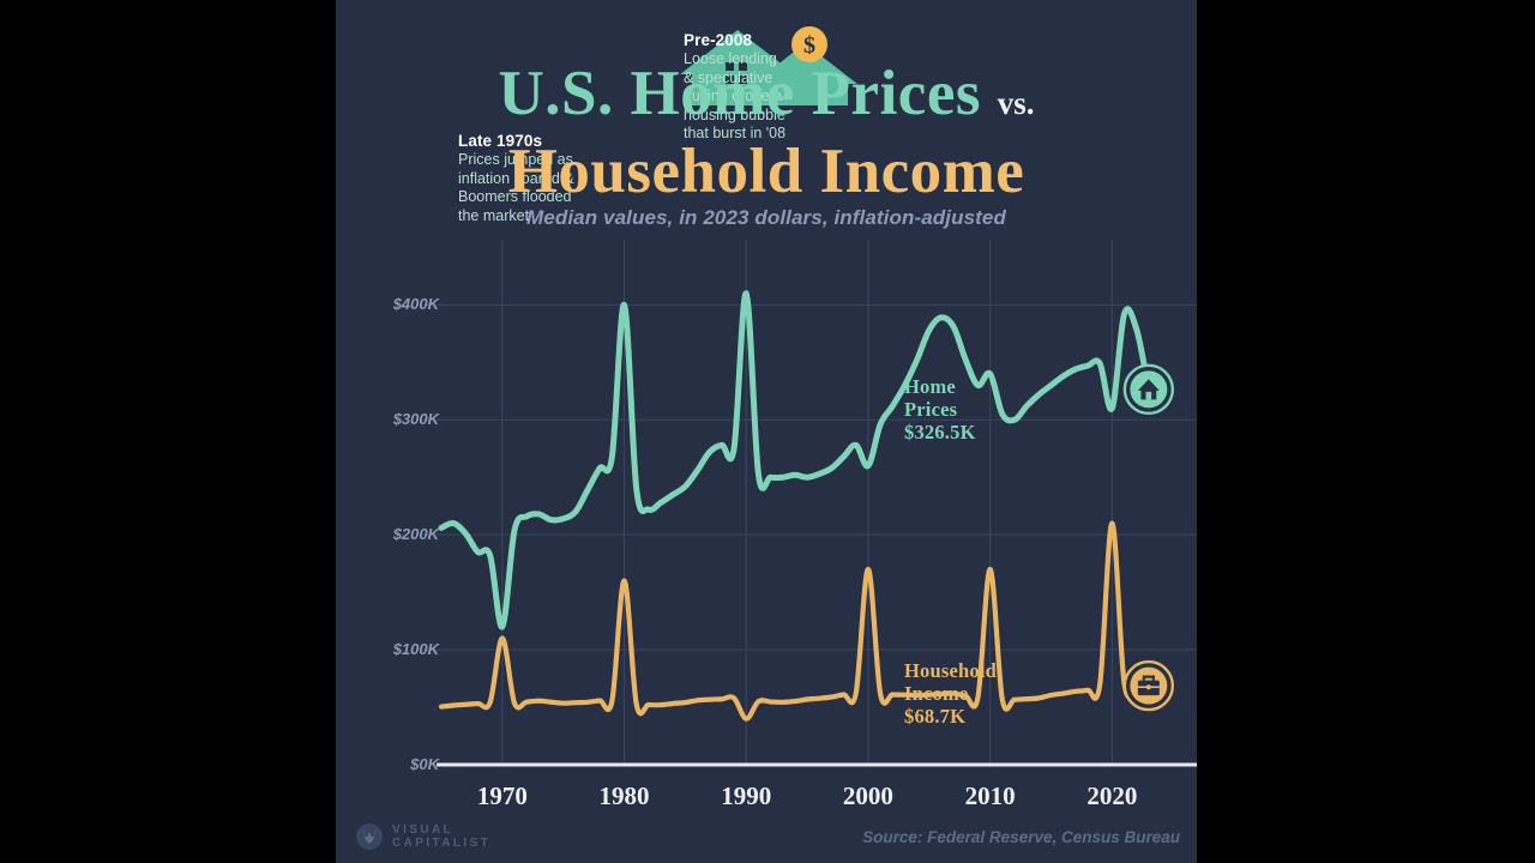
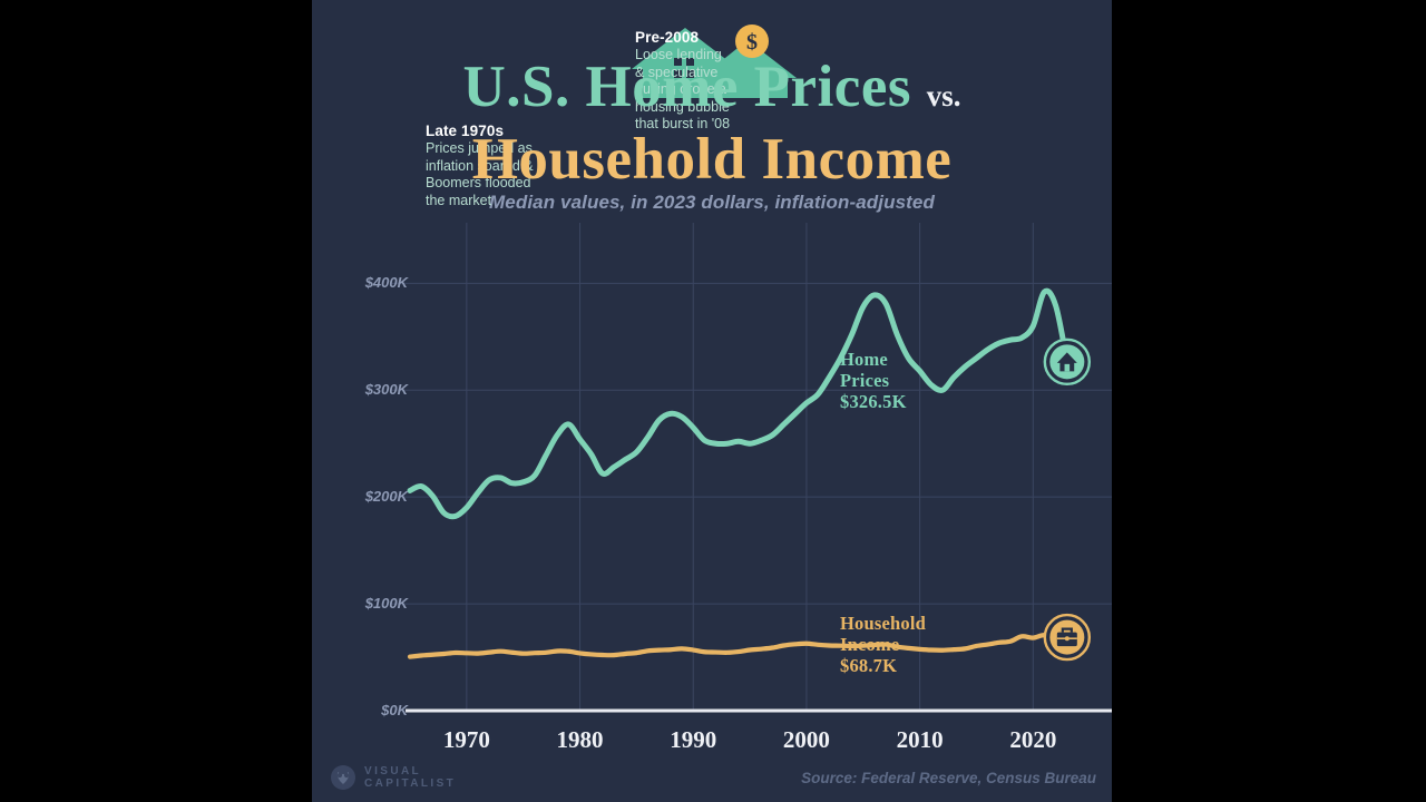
Home Prices/1970: $120K -> $190K
Household Income/1970: $110K -> $50K
Home Prices/1980: $400K -> $250K
Household Income/1980: $160K -> $50K
Home Prices/1990: $410K -> $260K
Household Income/1990: $40K -> $60K
Home Prices/2000: $260K -> $290K
Household Income/2000: $170K -> $60K
Home Prices/2010: $340K -> $320K
Household Income/2010: $170K -> $60K
Home Prices/2020: $310K -> $360K
Household Income/2020: $210K -> $70K
